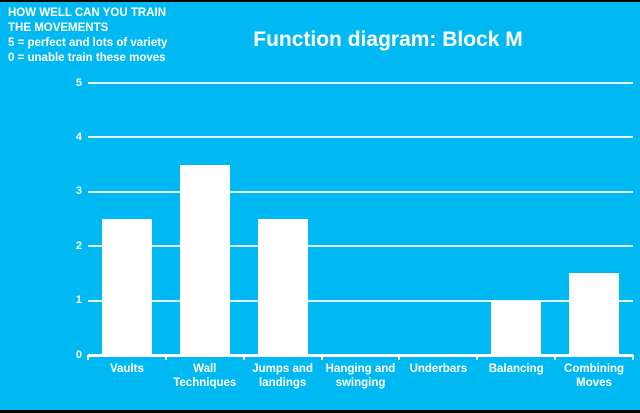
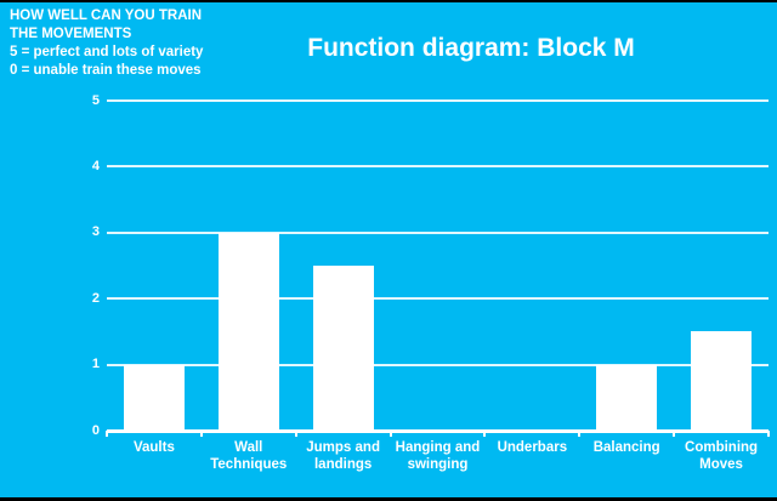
Vaults: 2.5 -> 1.0
Wall Techniques: 3.5 -> 3.0
